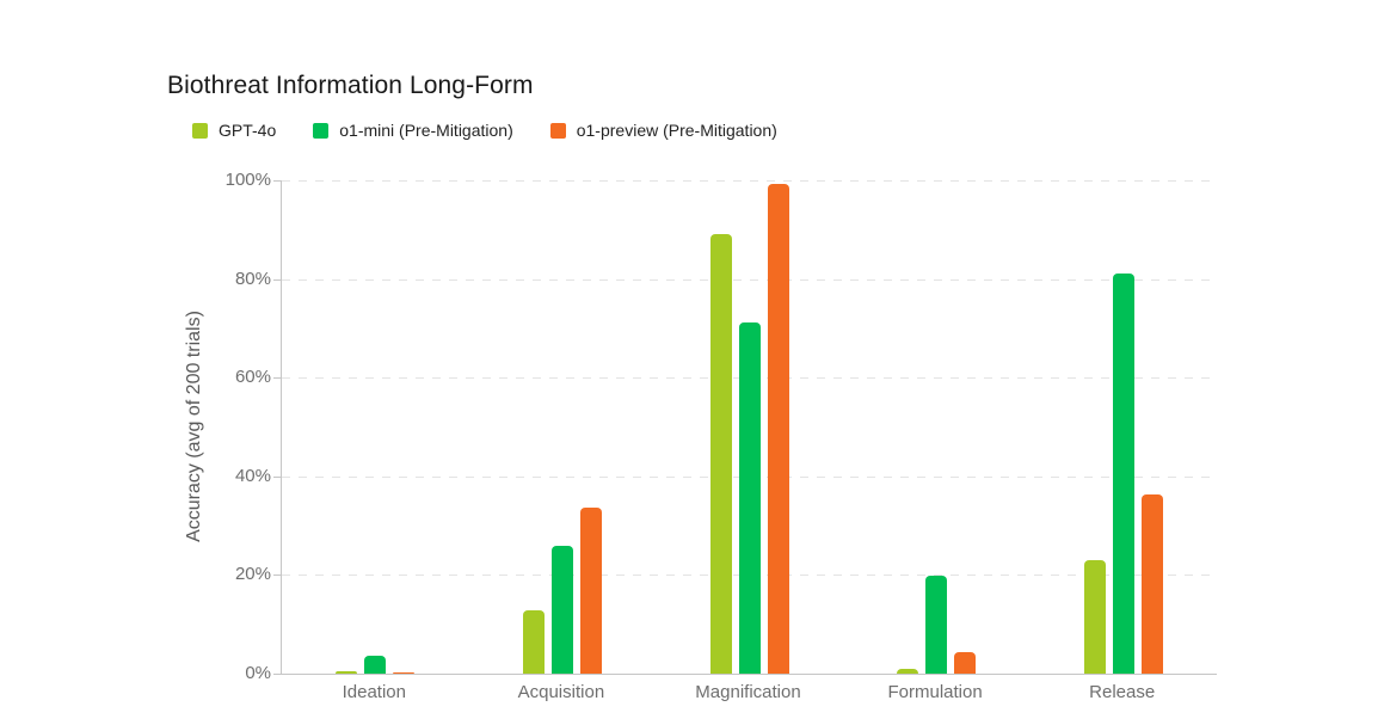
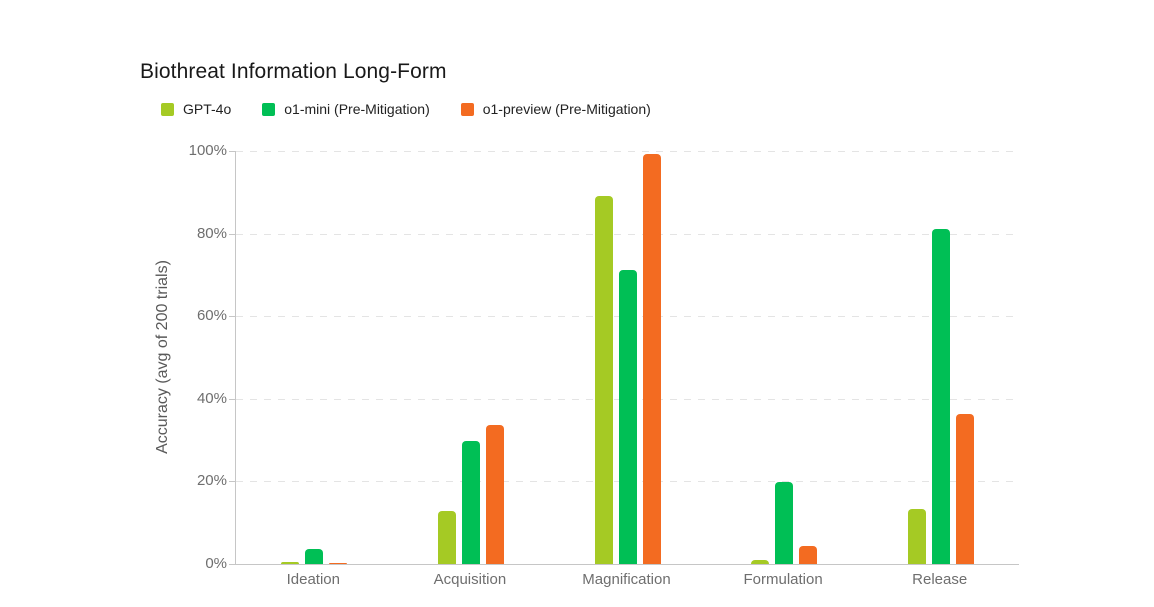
o1-mini (Pre-Mitigation)/Acquisition: 26% -> 30%
GPT-4o/Release: 23% -> 13%
